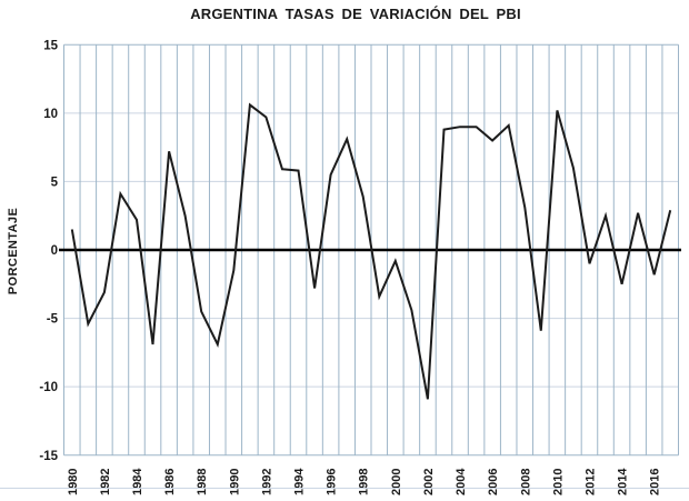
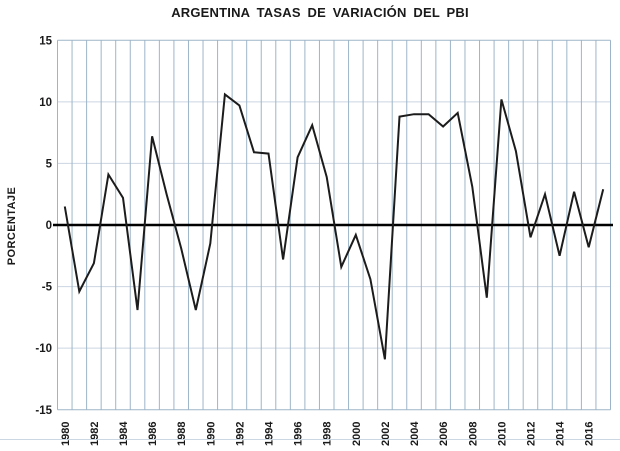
1988: -4.5 -> -1.9
